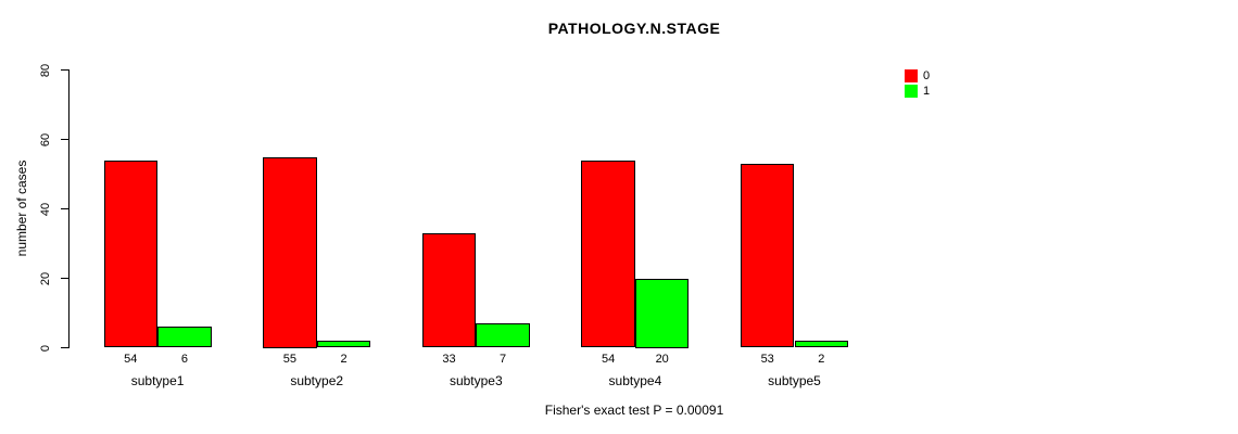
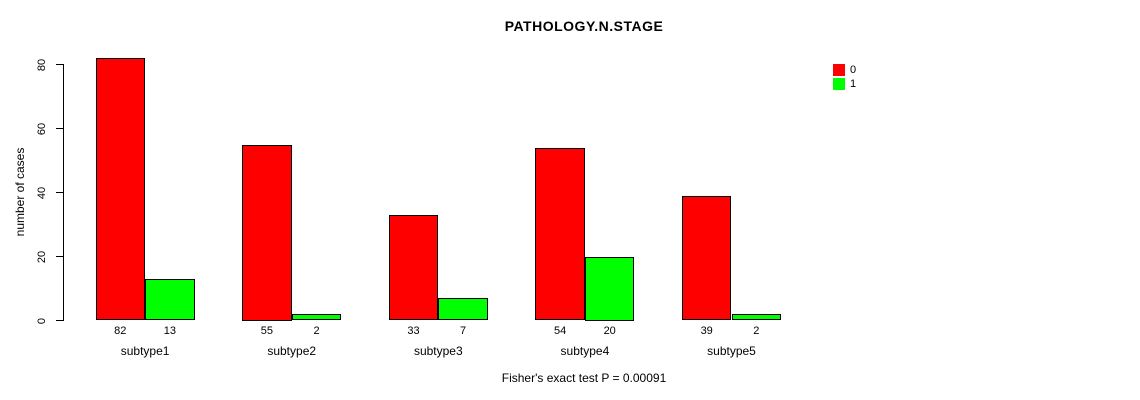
0/subtype1: 54 -> 82
1/subtype1: 6 -> 13
0/subtype5: 53 -> 39
